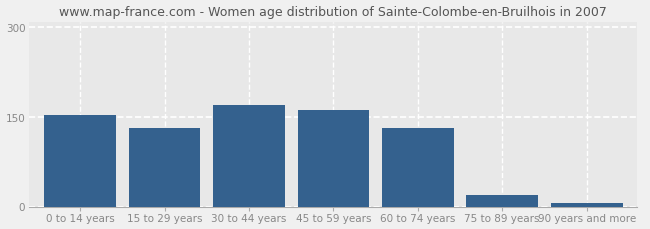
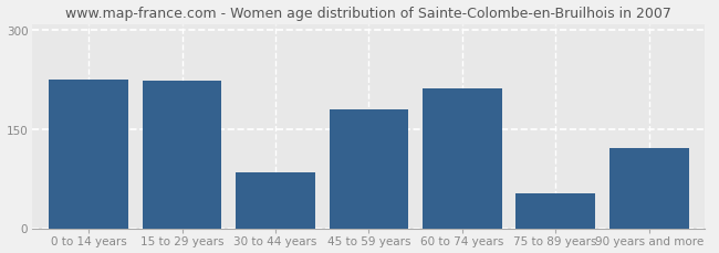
0 to 14 years: 154 -> 226
15 to 29 years: 131 -> 224
30 to 44 years: 170 -> 84
45 to 59 years: 162 -> 180
60 to 74 years: 131 -> 212
75 to 89 years: 19 -> 52
90 years and more: 6 -> 122
